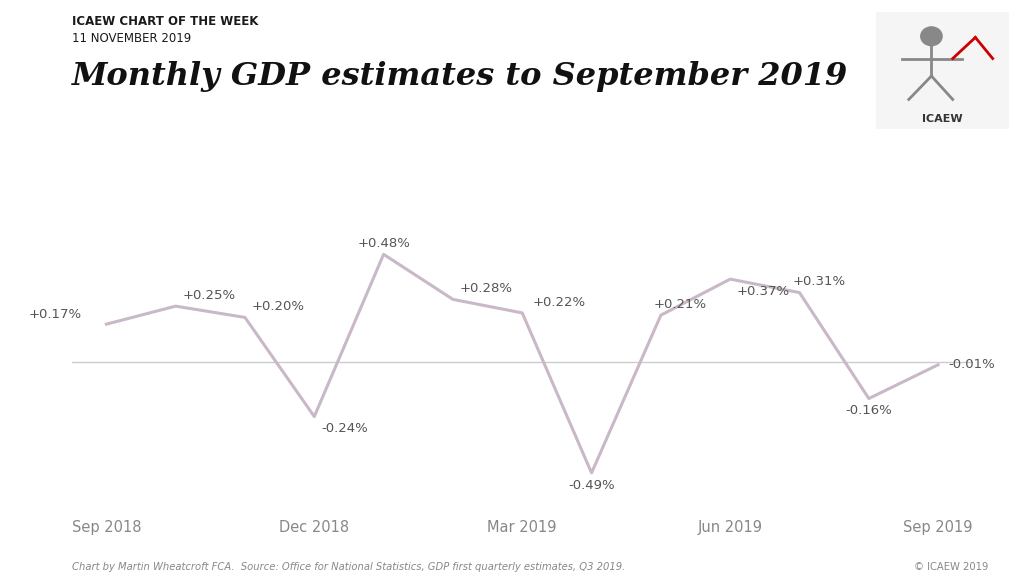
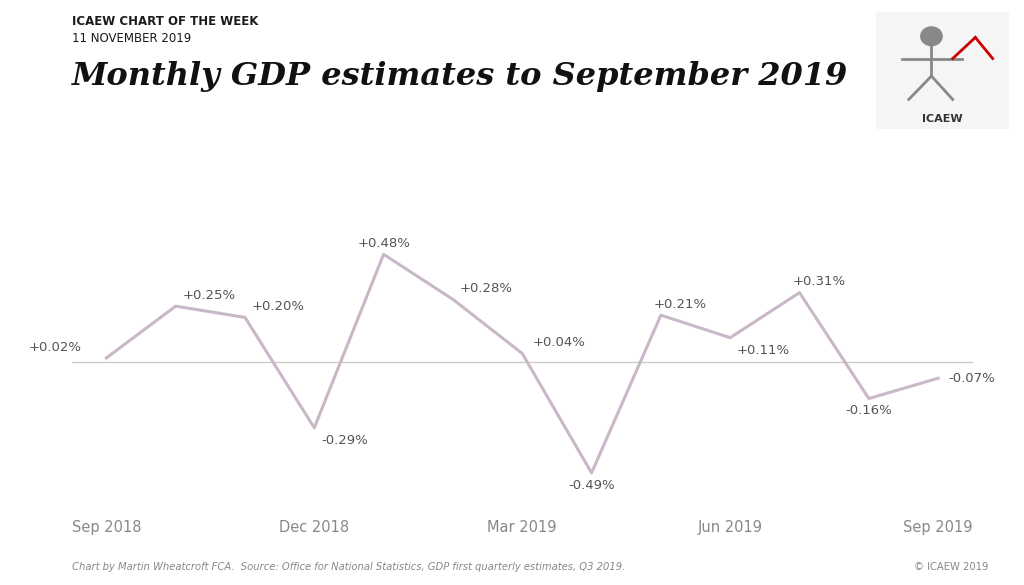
Sep 2018: +0.17% -> +0.02%
Dec 2018: -0.24% -> -0.29%
Mar 2019: +0.22% -> +0.04%
Jun 2019: +0.37% -> +0.11%
Sep 2019: -0.01% -> -0.07%
